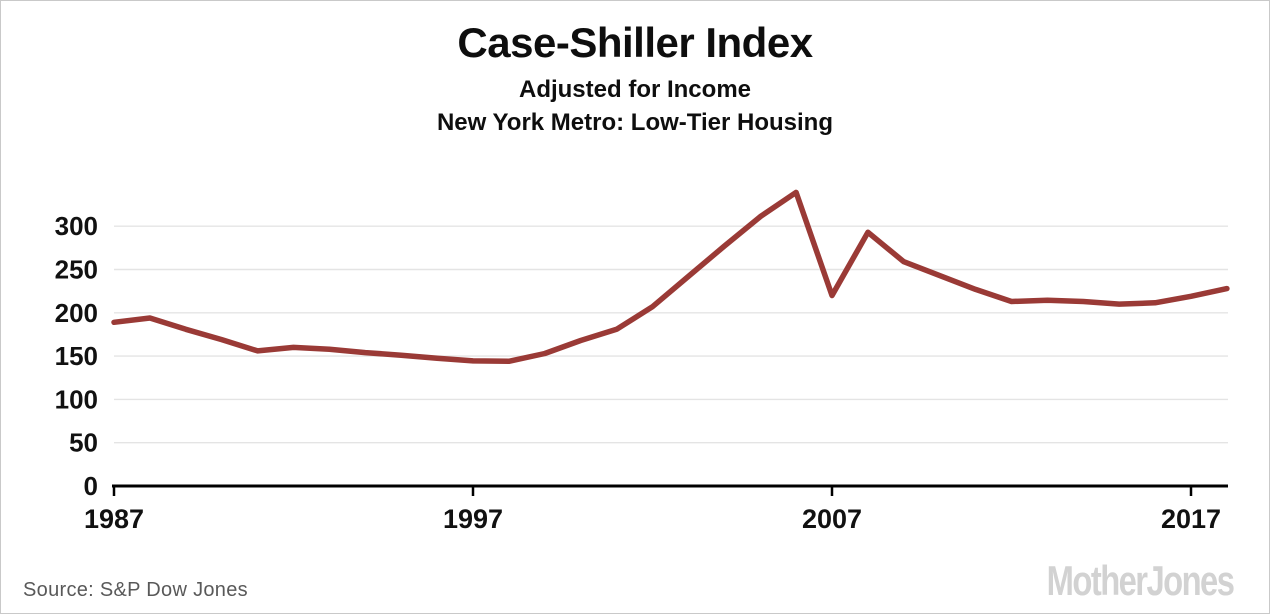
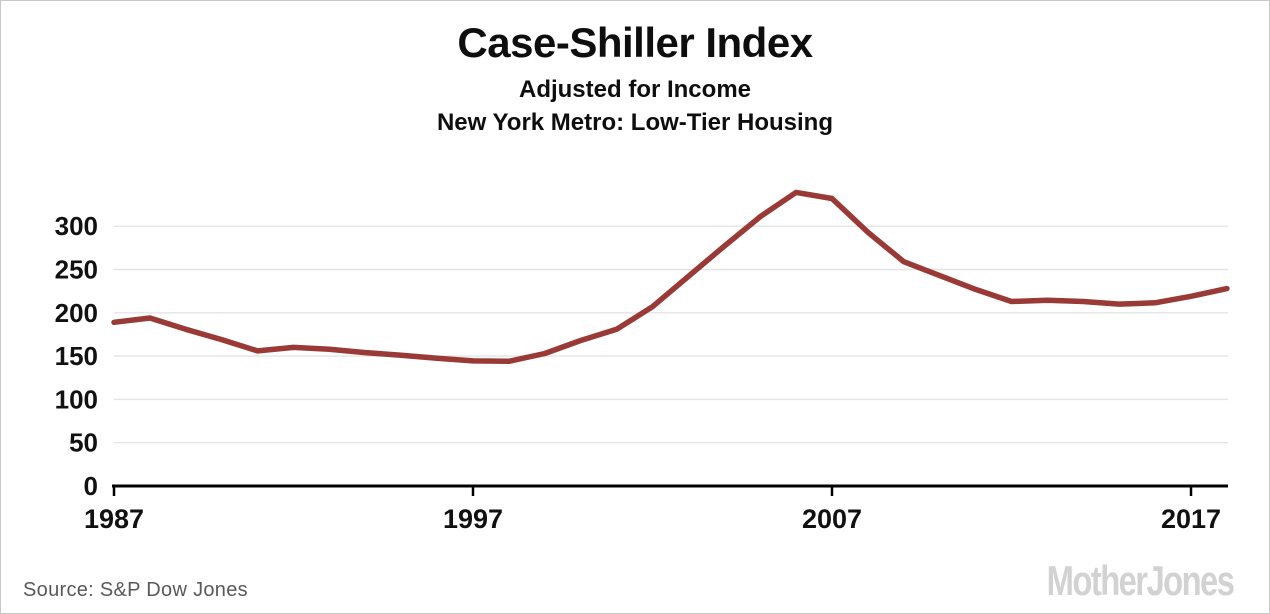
2007: 220 -> 330
